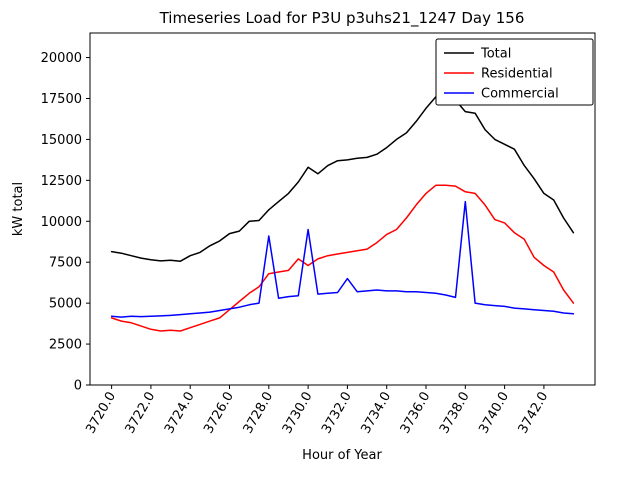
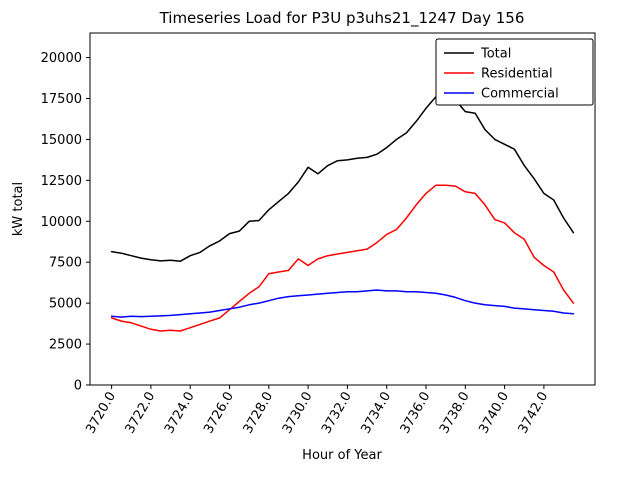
Commercial/3728.0: 9100 -> 5200
Commercial/3730.0: 9500 -> 5500
Commercial/3732.0: 6500 -> 5700
Commercial/3738.0: 11200 -> 5200
